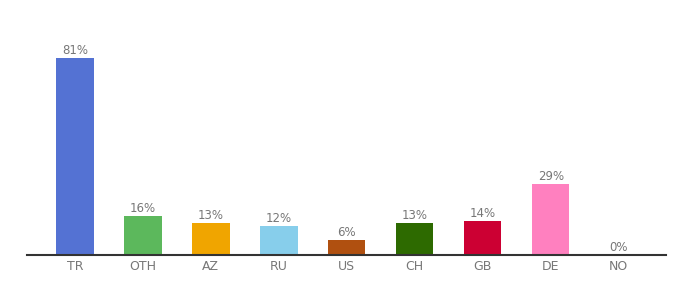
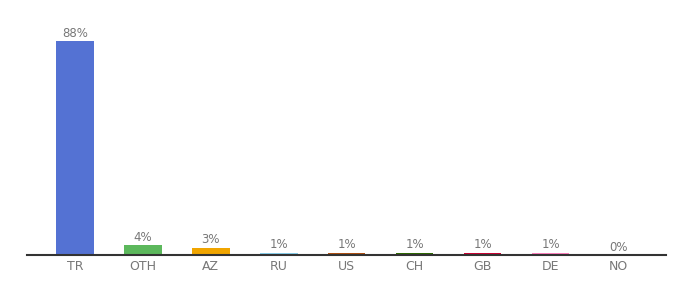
TR: 81% -> 88%
OTH: 16% -> 4%
AZ: 13% -> 3%
RU: 12% -> 1%
US: 6% -> 1%
CH: 13% -> 1%
GB: 14% -> 1%
DE: 29% -> 1%
